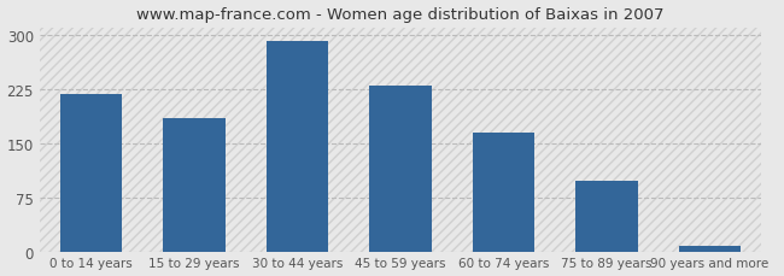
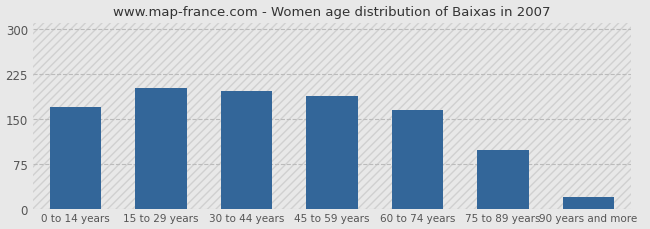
0 to 14 years: 218 -> 170
15 to 29 years: 185 -> 202
30 to 44 years: 292 -> 196
45 to 59 years: 230 -> 188
90 years and more: 8 -> 20
